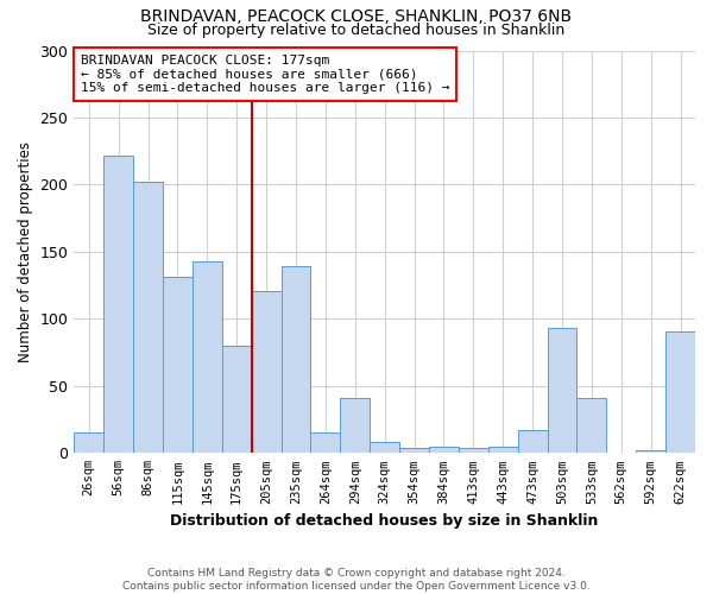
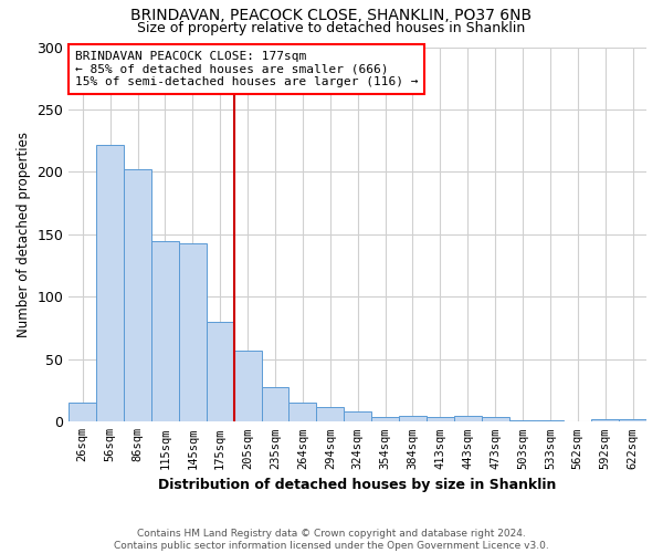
115sqm: 131 -> 145
205sqm: 121 -> 57
235sqm: 139 -> 28
294sqm: 41 -> 12
473sqm: 17 -> 4
503sqm: 93 -> 1
533sqm: 41 -> 1
622sqm: 91 -> 2
